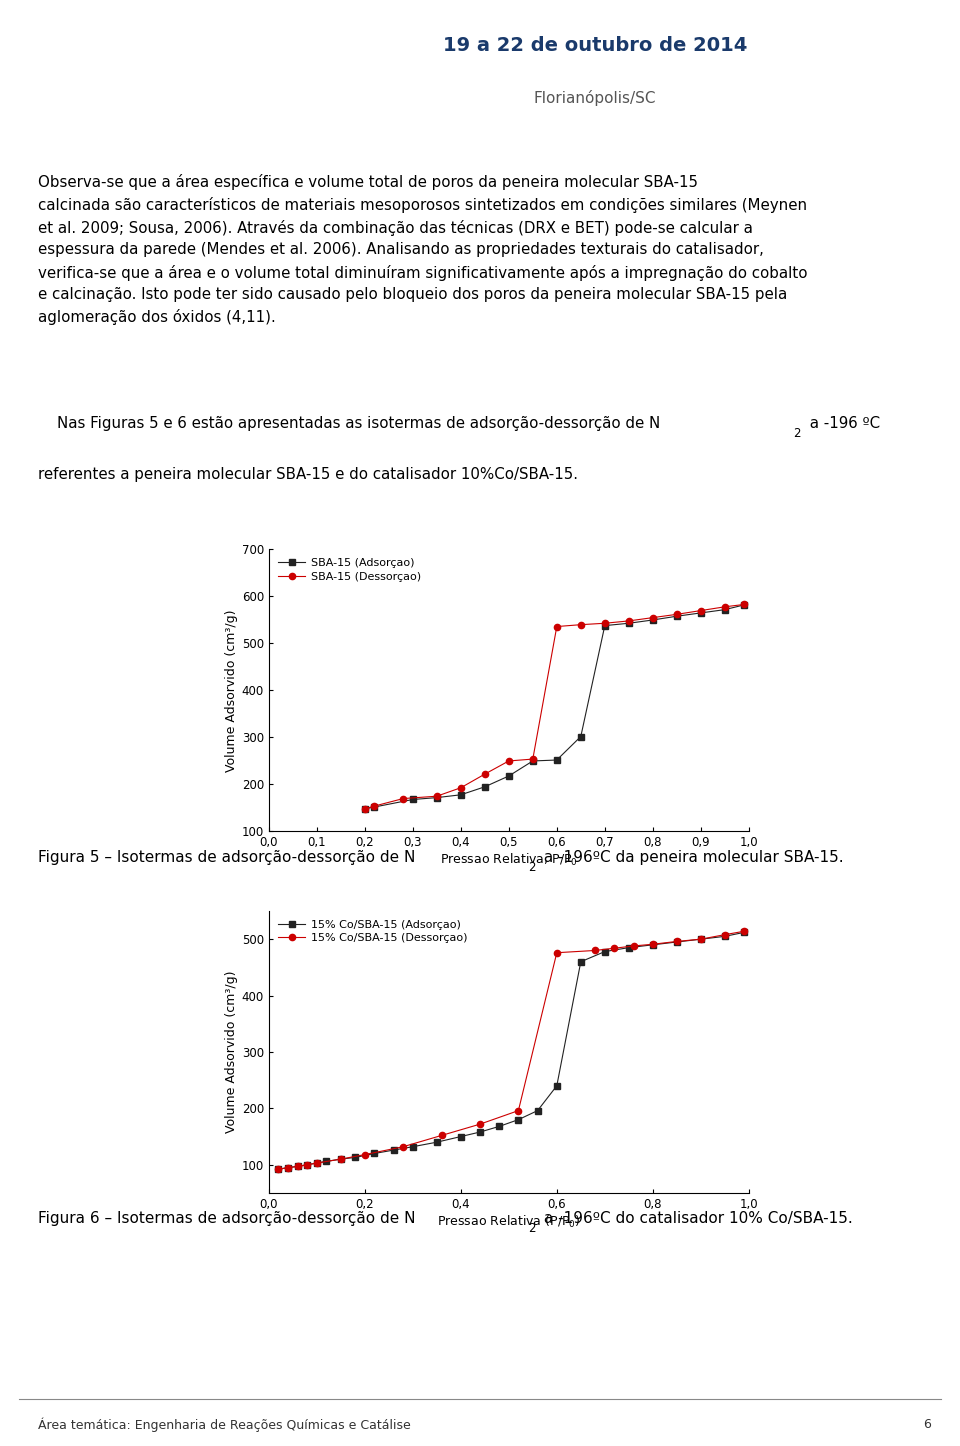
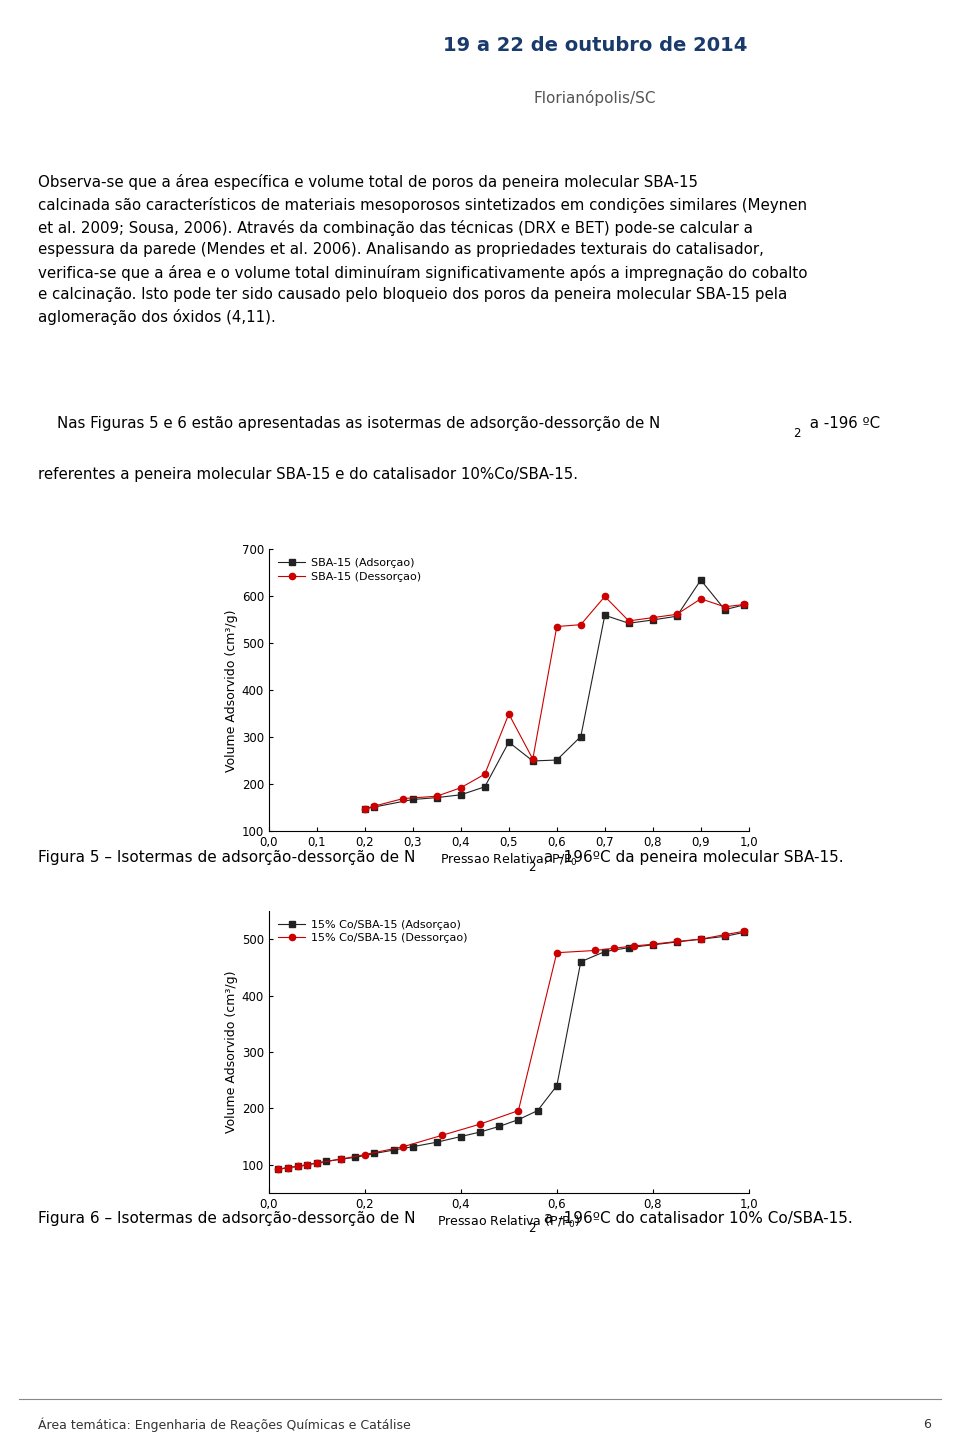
SBA-15 (Adsorçao)/0,5: 218 -> 290
SBA-15 (Dessorçao)/0,5: 250 -> 350
SBA-15 (Adsorçao)/0,7: 538 -> 560
SBA-15 (Dessorçao)/0,7: 543 -> 600
SBA-15 (Adsorçao)/0,9: 565 -> 635
SBA-15 (Dessorçao)/0,9: 570 -> 595
